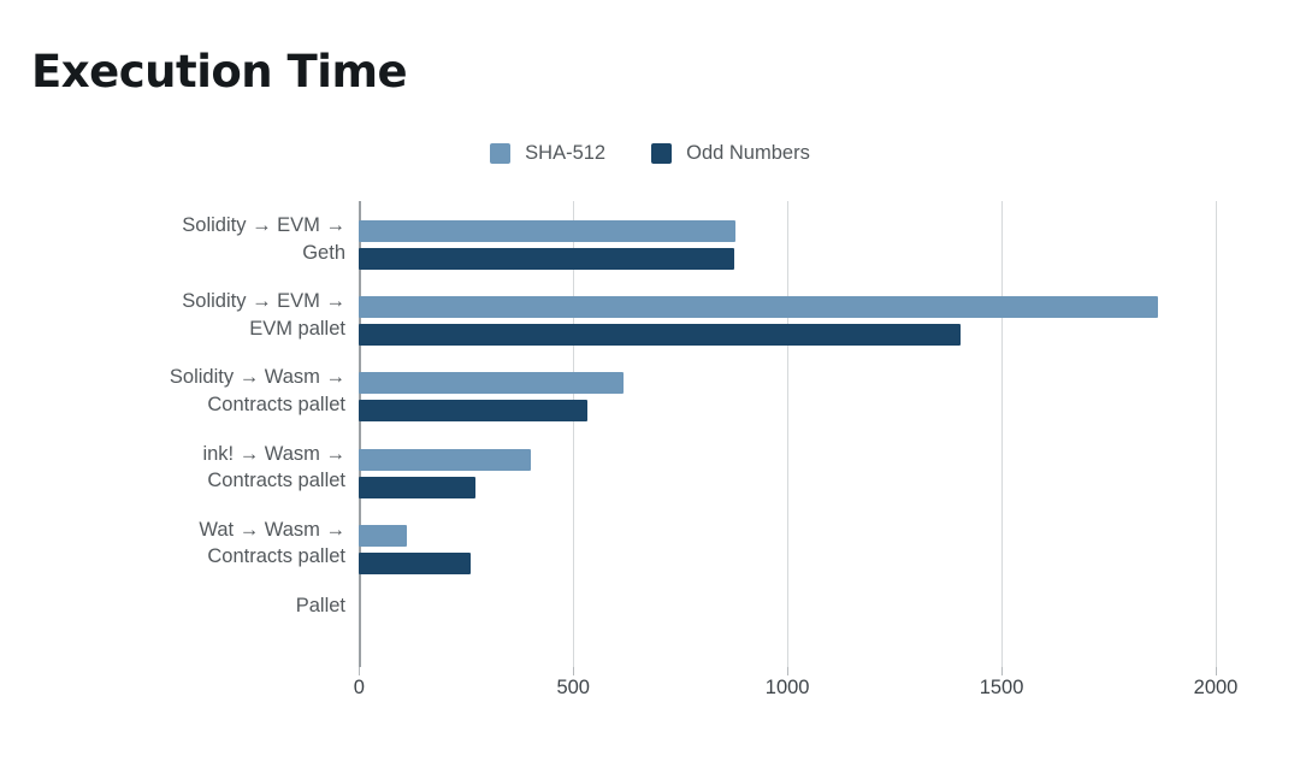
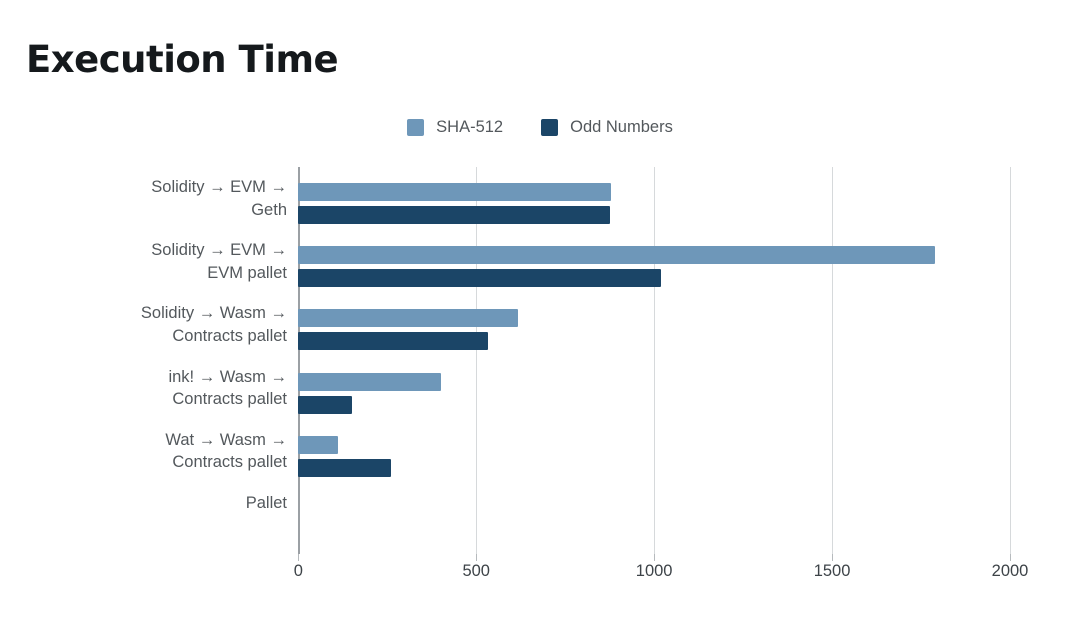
SHA-512/Solidity → EVM → EVM pallet: 1870 -> 1790
Odd Numbers/Solidity → EVM → EVM pallet: 1400 -> 1020
Odd Numbers/ink! → Wasm → Contracts pallet: 270 -> 150
